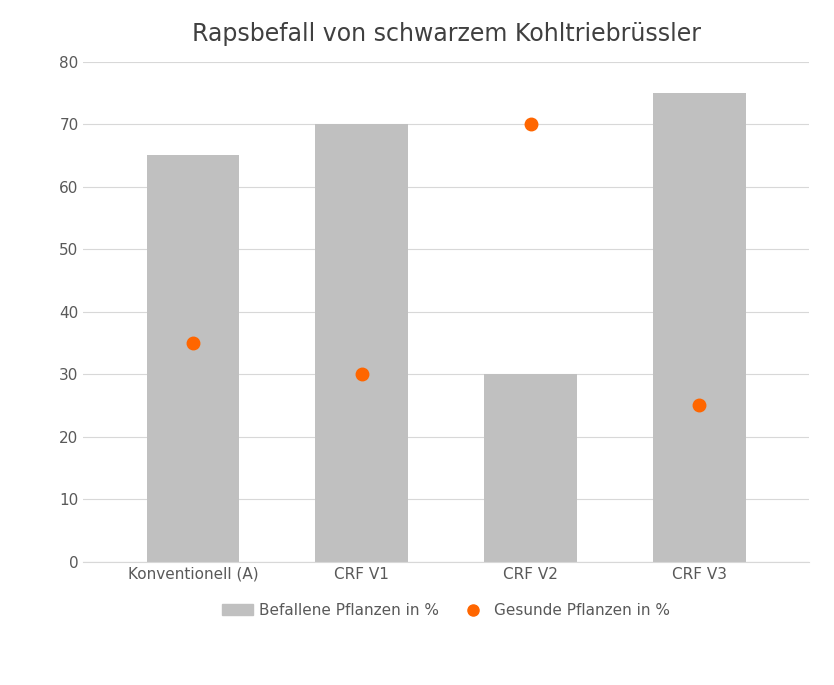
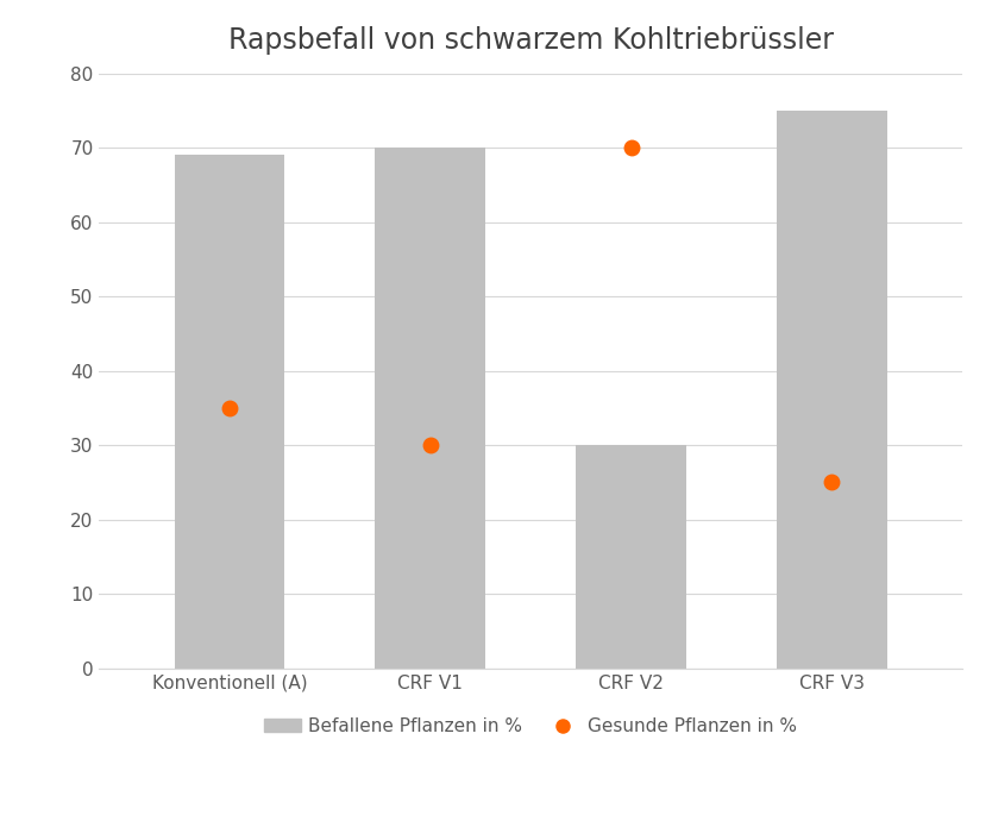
Konventionell (A): 65 -> 69
